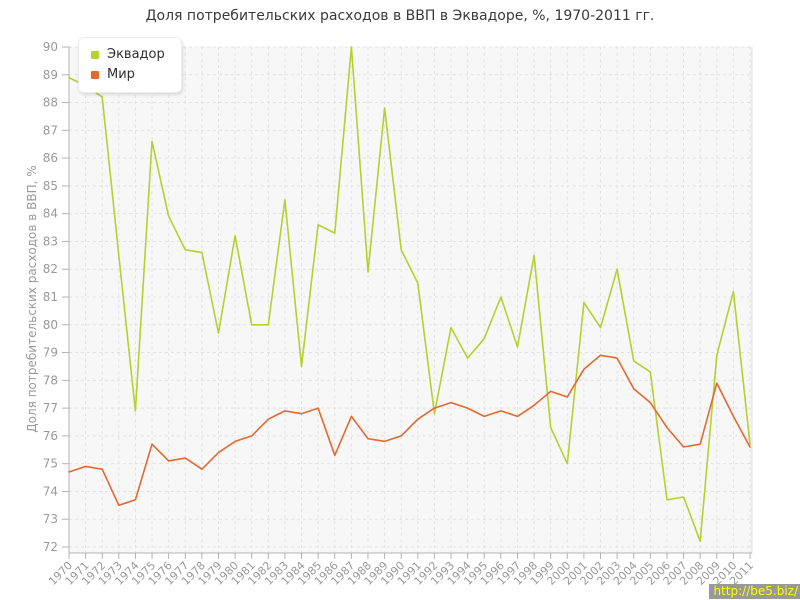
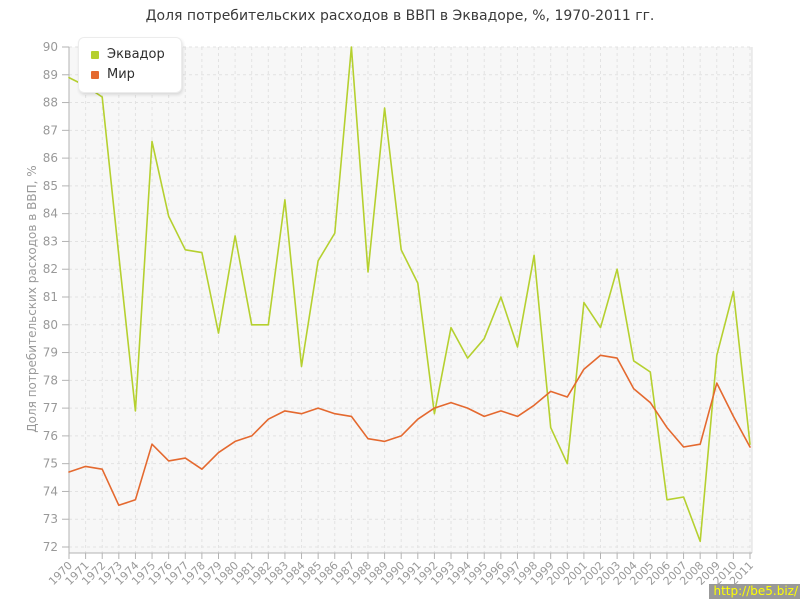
Эквадор/1985: 83.6 -> 82.3
Мир/1986: 75.3 -> 76.8
